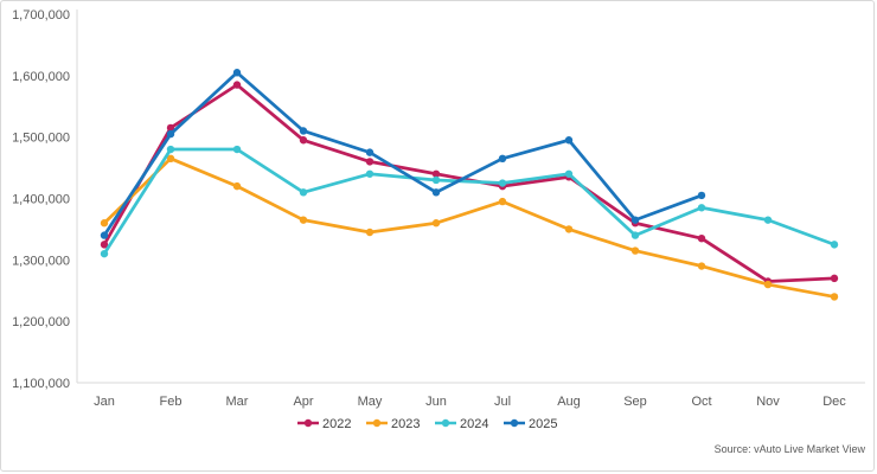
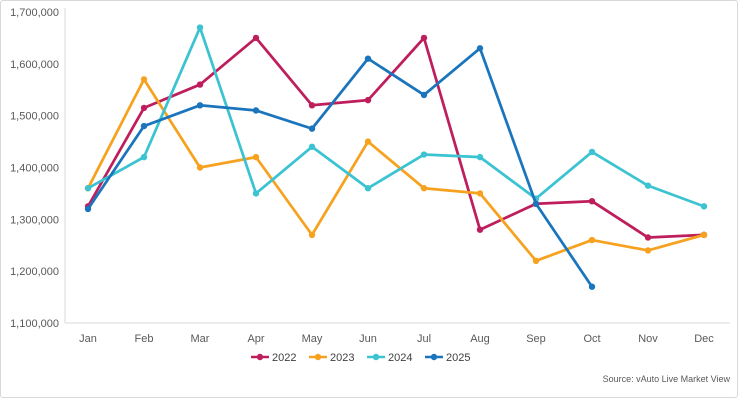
2024/Jan: 1310000 -> 1360000
2025/Jan: 1340000 -> 1320000
2023/Feb: 1460000 -> 1570000
2024/Feb: 1480000 -> 1420000
2025/Feb: 1500000 -> 1480000
2022/Mar: 1580000 -> 1560000
2023/Mar: 1420000 -> 1400000
2024/Mar: 1480000 -> 1670000
2025/Mar: 1600000 -> 1520000
2022/Apr: 1500000 -> 1650000
2023/Apr: 1360000 -> 1420000
2024/Apr: 1410000 -> 1350000
2022/May: 1460000 -> 1520000
2023/May: 1340000 -> 1270000
2022/Jun: 1440000 -> 1530000
2023/Jun: 1360000 -> 1450000
2024/Jun: 1430000 -> 1360000
2025/Jun: 1410000 -> 1610000
2022/Jul: 1420000 -> 1650000
2023/Jul: 1400000 -> 1360000
2025/Jul: 1460000 -> 1540000
2022/Aug: 1440000 -> 1280000
2024/Aug: 1440000 -> 1420000
2025/Aug: 1500000 -> 1630000
2022/Sep: 1360000 -> 1330000
2023/Sep: 1320000 -> 1220000
2025/Sep: 1360000 -> 1330000
2023/Oct: 1290000 -> 1260000
2024/Oct: 1380000 -> 1430000
2025/Oct: 1400000 -> 1170000
2023/Nov: 1260000 -> 1240000
2023/Dec: 1240000 -> 1270000
